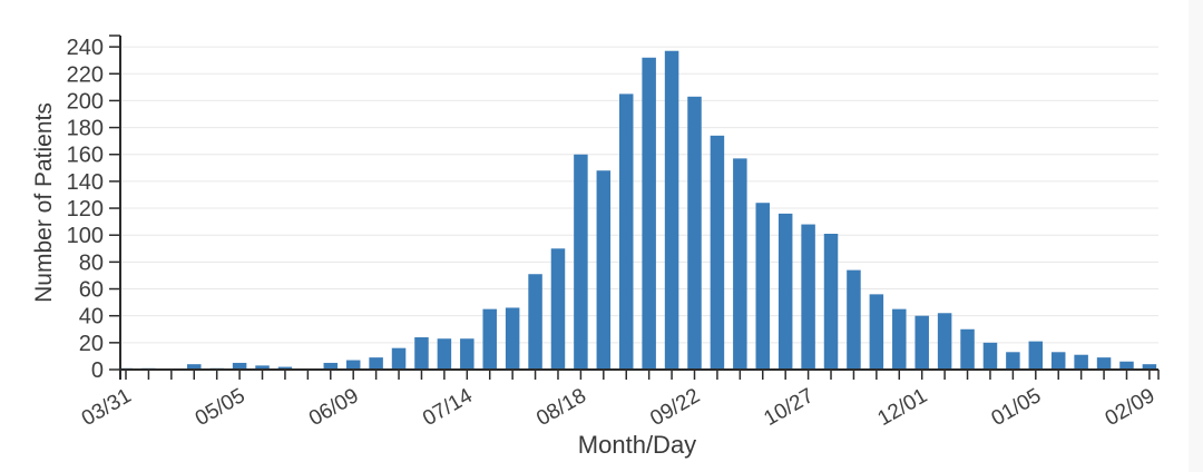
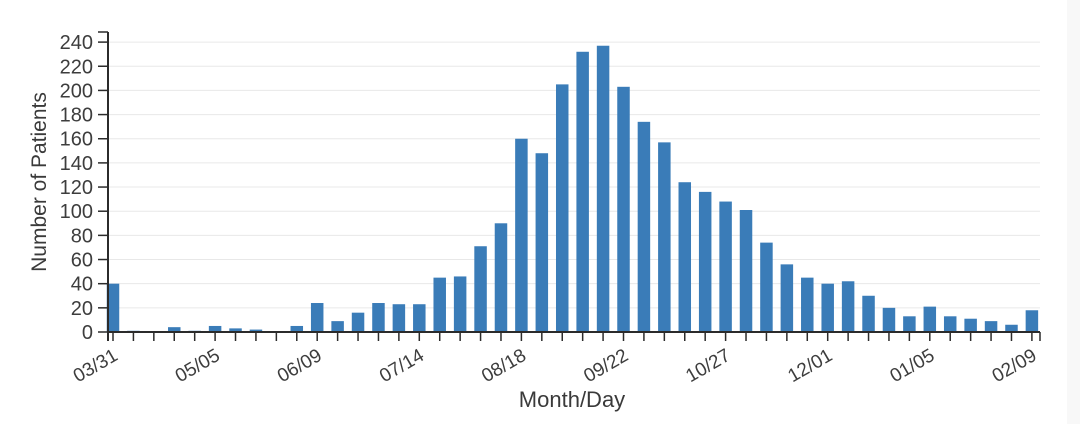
03/31: 1 -> 40
06/09: 7 -> 24
02/09: 4 -> 18
